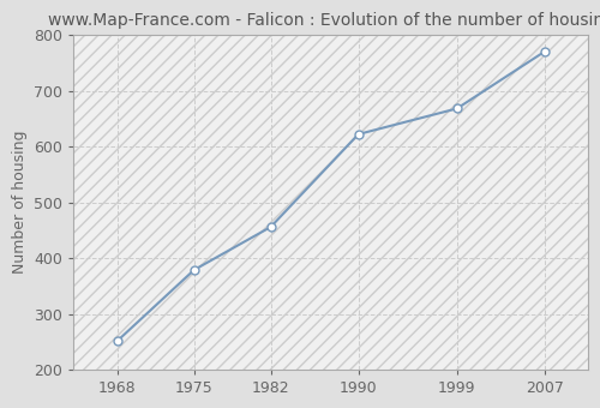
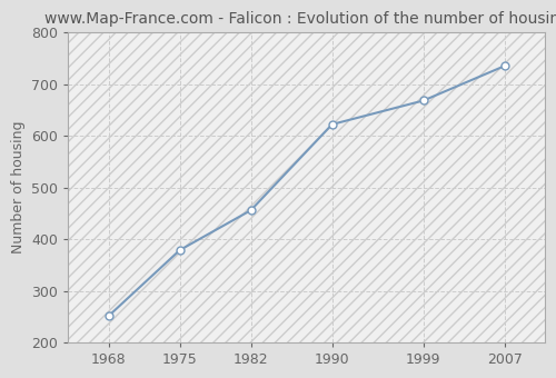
2007: 770 -> 735
